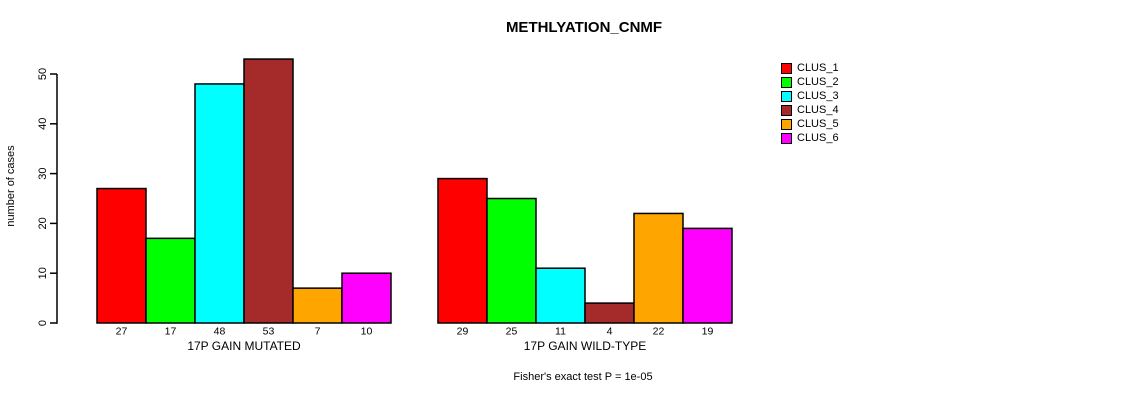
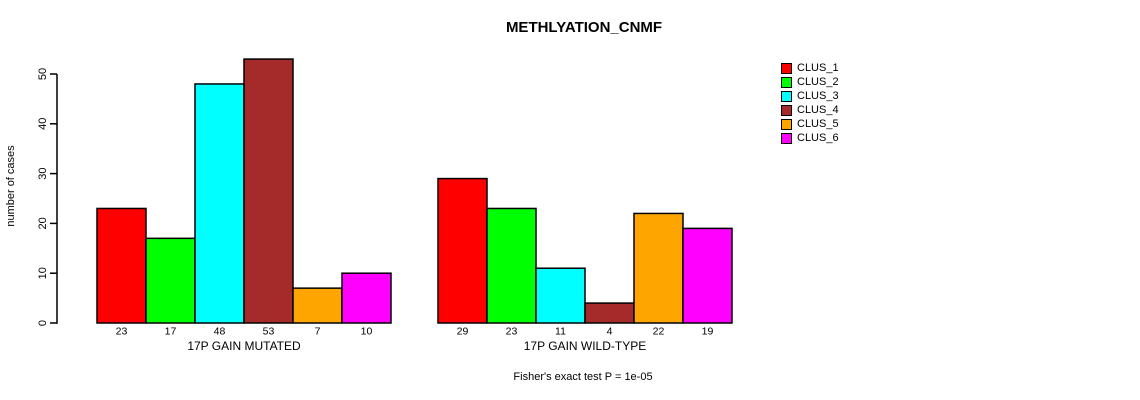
CLUS_1/17P GAIN MUTATED: 27 -> 23
CLUS_2/17P GAIN WILD-TYPE: 25 -> 23
